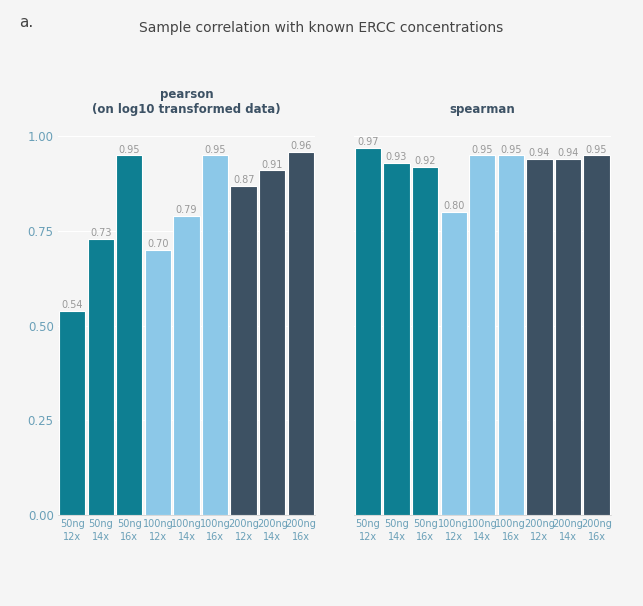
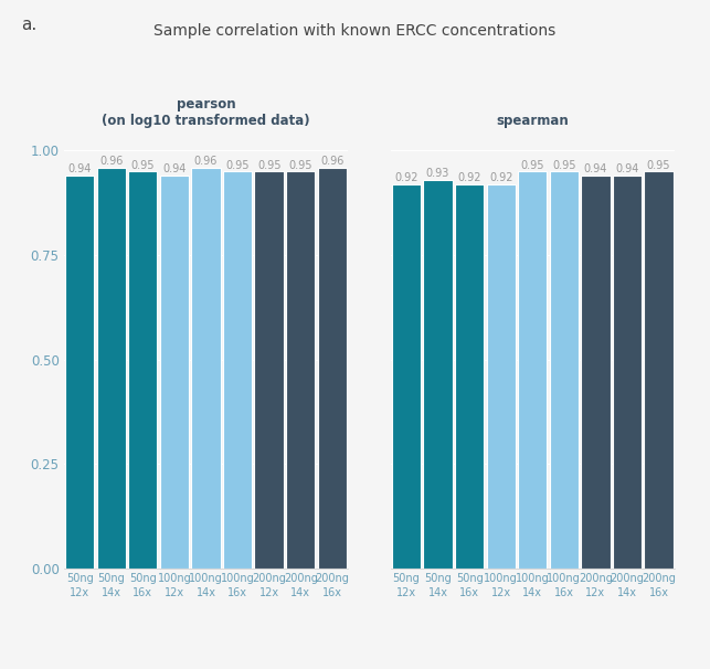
pearson (on log10 transformed data)/50ng 12x: 0.54 -> 0.94
pearson (on log10 transformed data)/50ng 14x: 0.73 -> 0.96
pearson (on log10 transformed data)/100ng 12x: 0.70 -> 0.94
pearson (on log10 transformed data)/100ng 14x: 0.79 -> 0.96
pearson (on log10 transformed data)/200ng 12x: 0.87 -> 0.95
pearson (on log10 transformed data)/200ng 14x: 0.91 -> 0.95
spearman/50ng 12x: 0.97 -> 0.92
spearman/100ng 12x: 0.80 -> 0.92
